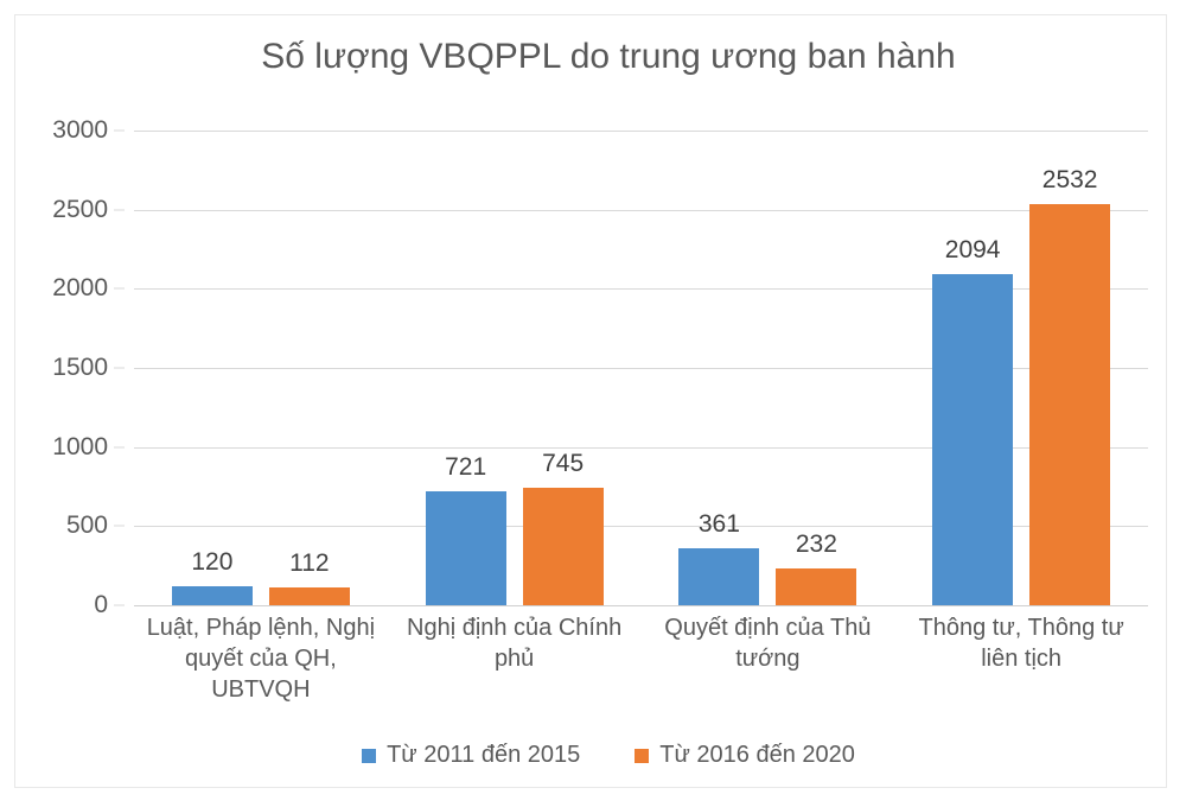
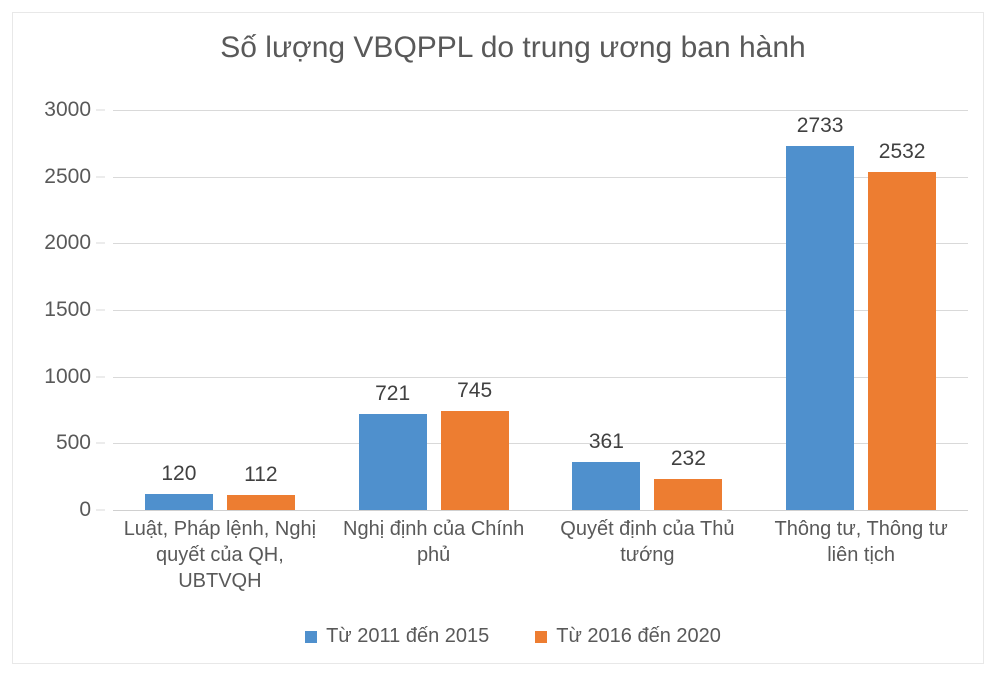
Từ 2011 đến 2015/Thông tư, Thông tư liên tịch: 2094 -> 2733
